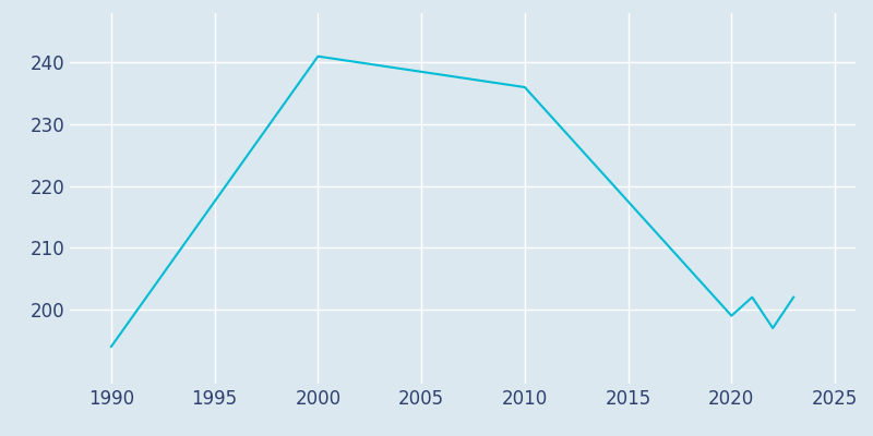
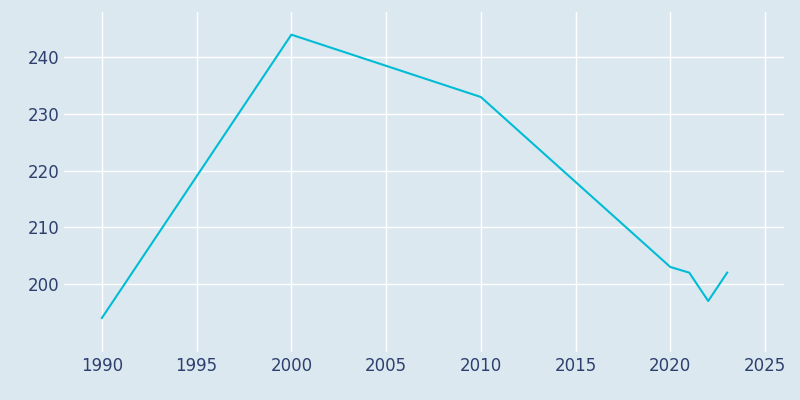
2000: 241 -> 244
2010: 236 -> 233
2020: 199 -> 203
